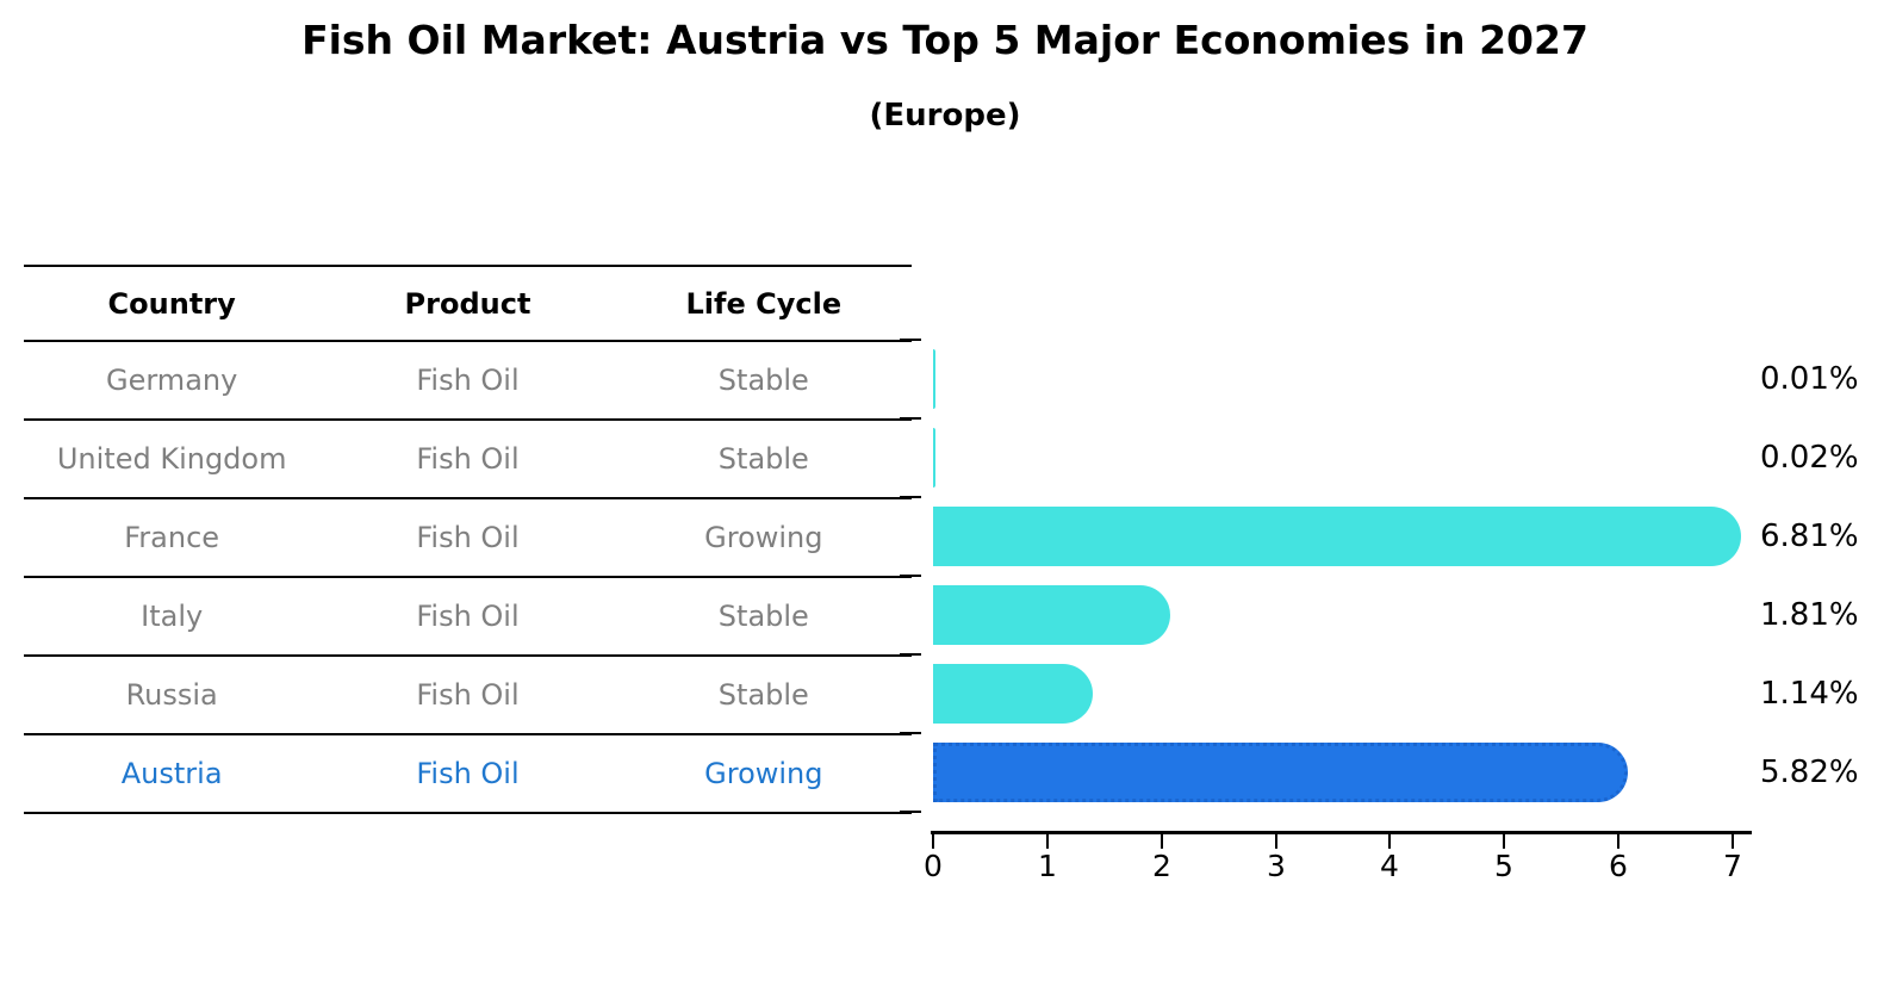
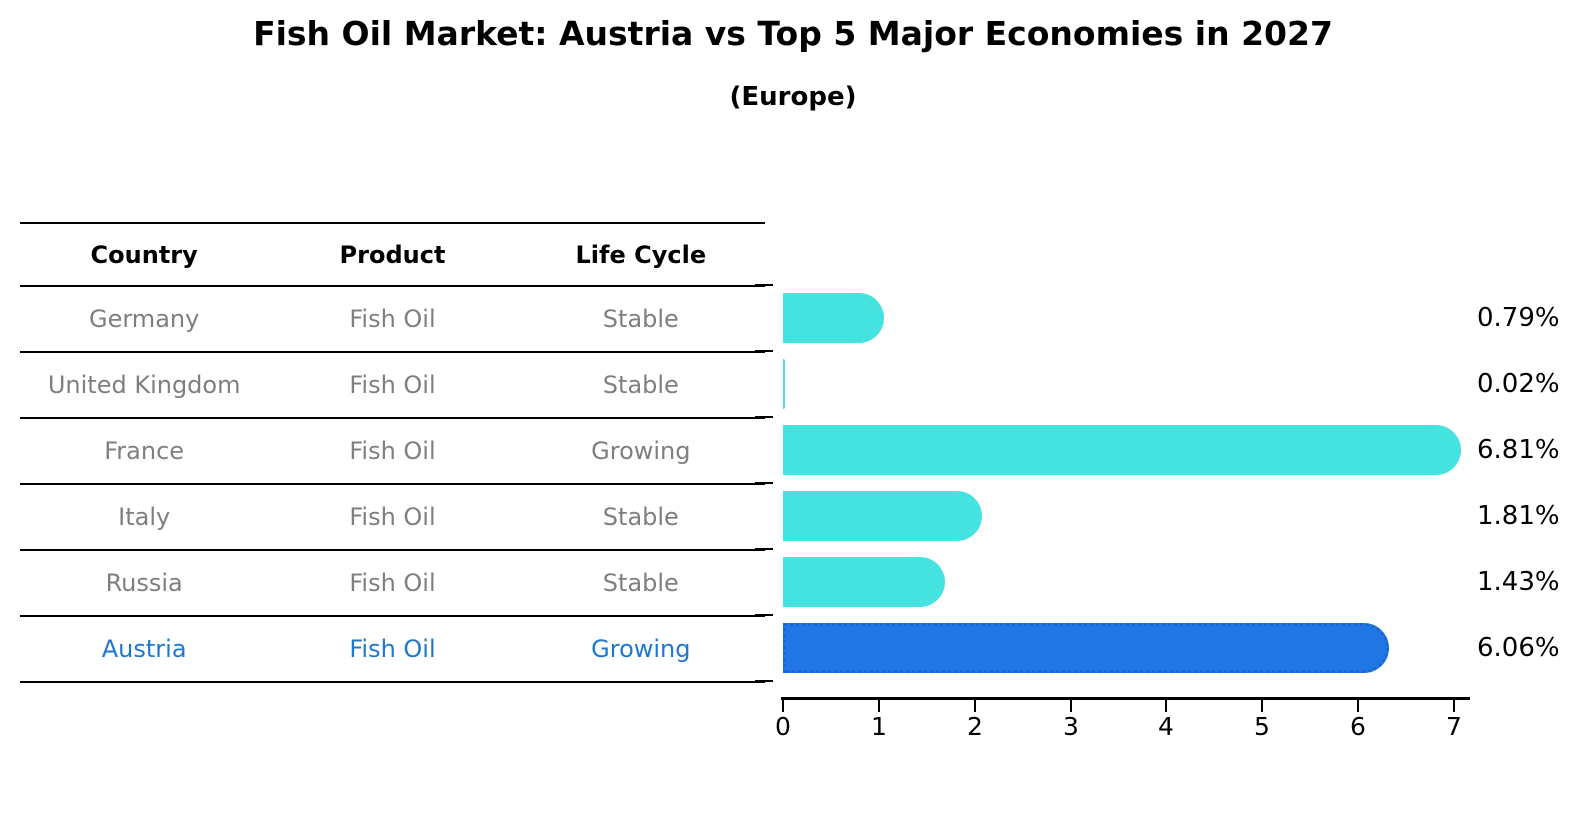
Germany: 0.01% -> 0.79%
Russia: 1.14% -> 1.43%
Austria: 5.82% -> 6.06%
